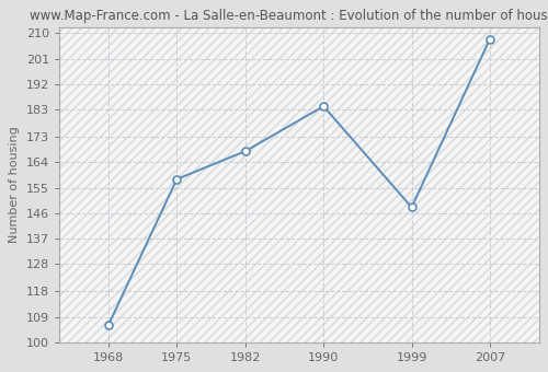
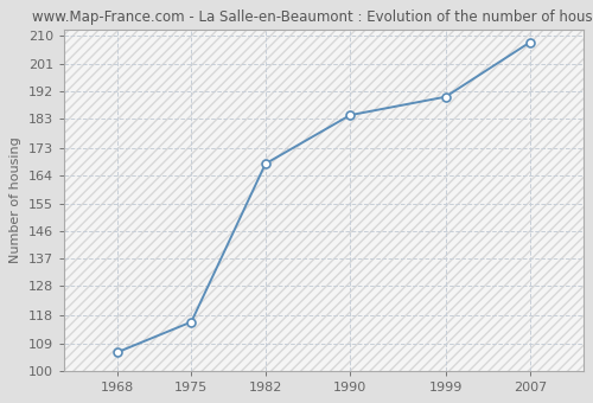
1975: 158 -> 116
1999: 148 -> 190
